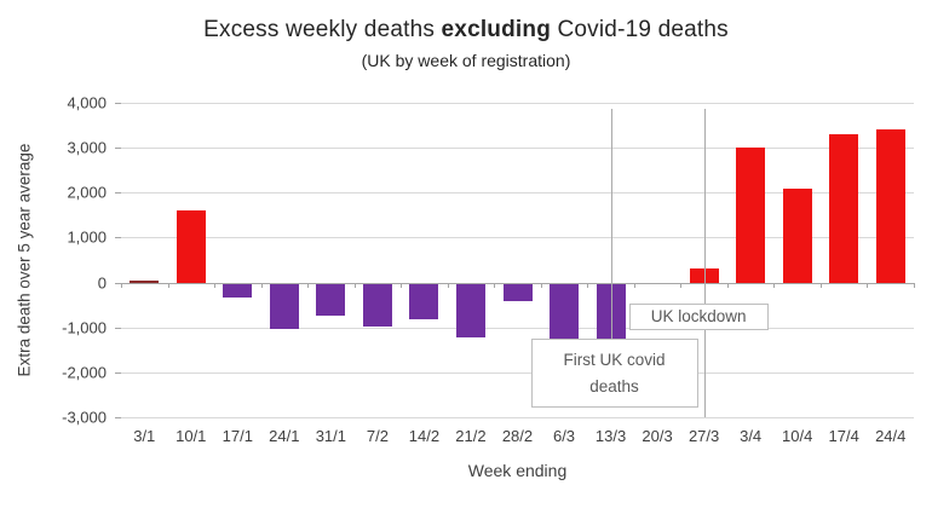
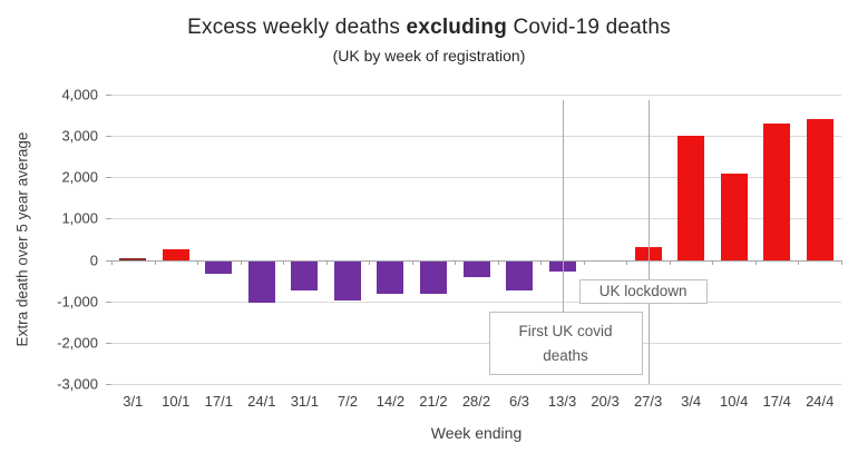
10/1: 1600 -> 200
21/2: -1200 -> -800
6/3: -2000 -> -700
13/3: -2500 -> -200
